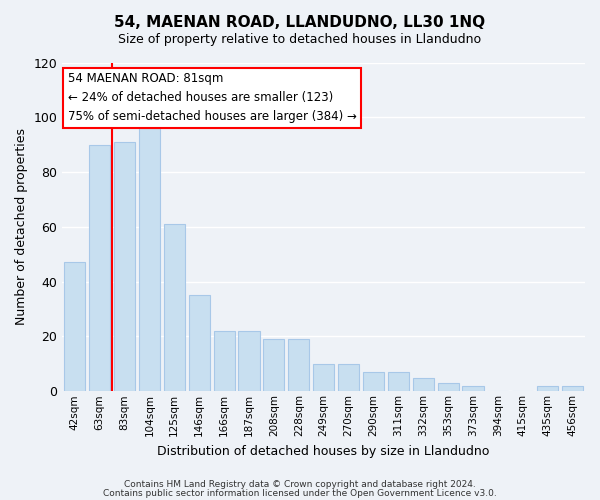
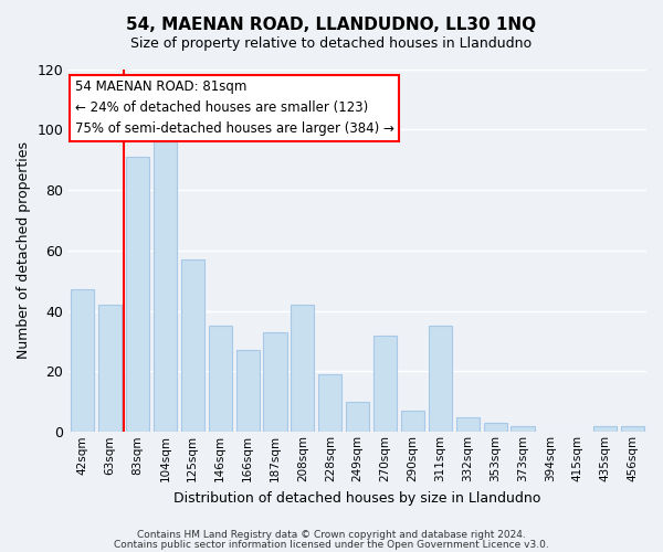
63sqm: 90 -> 42
125sqm: 61 -> 57
166sqm: 22 -> 27
187sqm: 22 -> 33
208sqm: 19 -> 42
270sqm: 10 -> 32
311sqm: 7 -> 35
